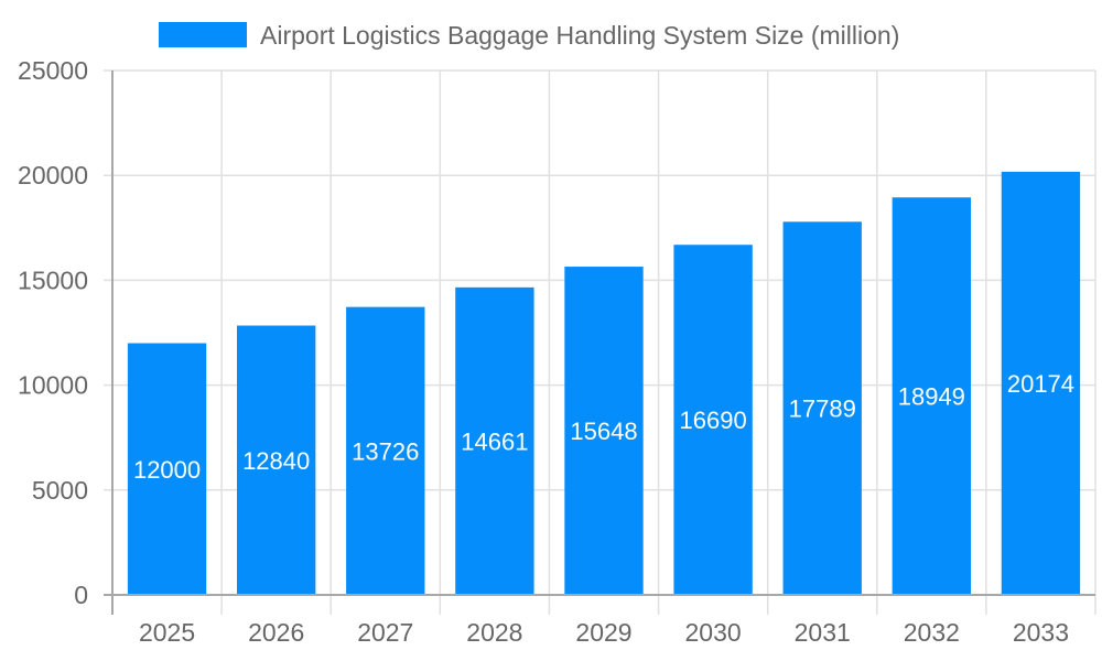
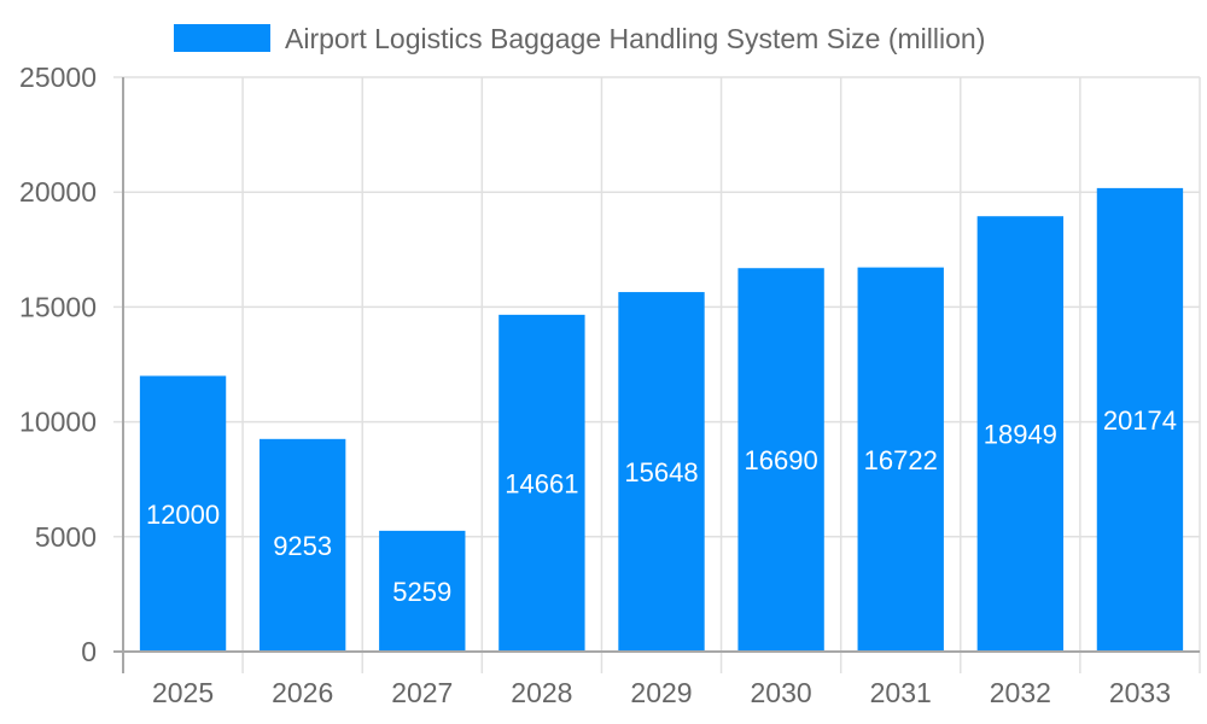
2026: 12840 -> 9253
2027: 13726 -> 5259
2031: 17789 -> 16722
